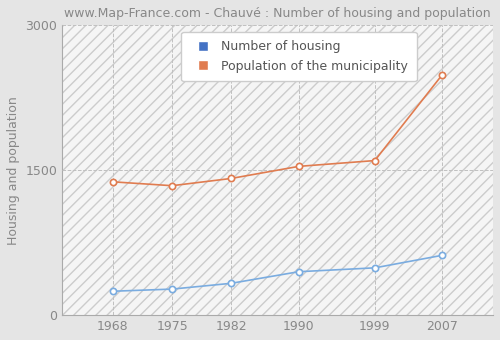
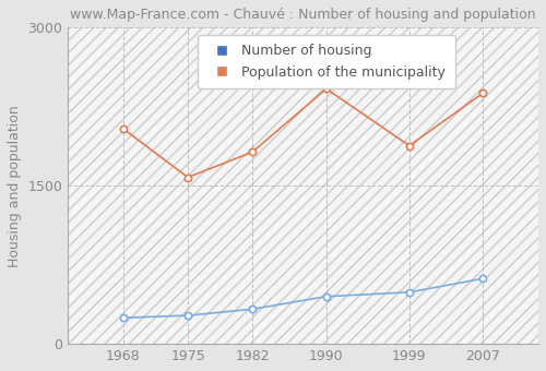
Population of the municipality/1968: 1380 -> 2040
Population of the municipality/1975: 1340 -> 1580
Population of the municipality/1982: 1420 -> 1820
Population of the municipality/1990: 1540 -> 2420
Population of the municipality/1999: 1600 -> 1880
Population of the municipality/2007: 2490 -> 2380
